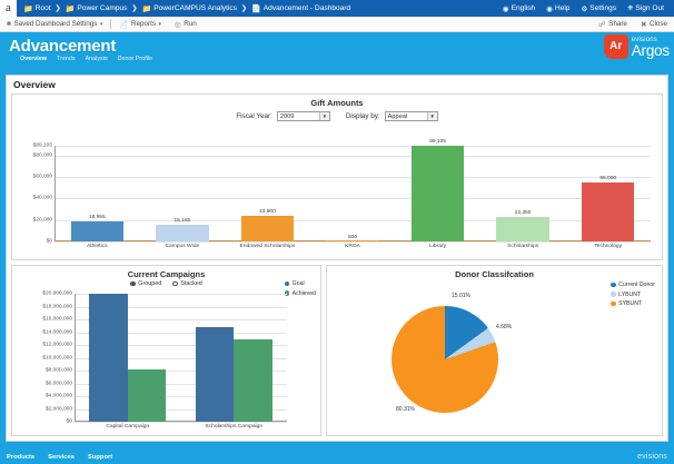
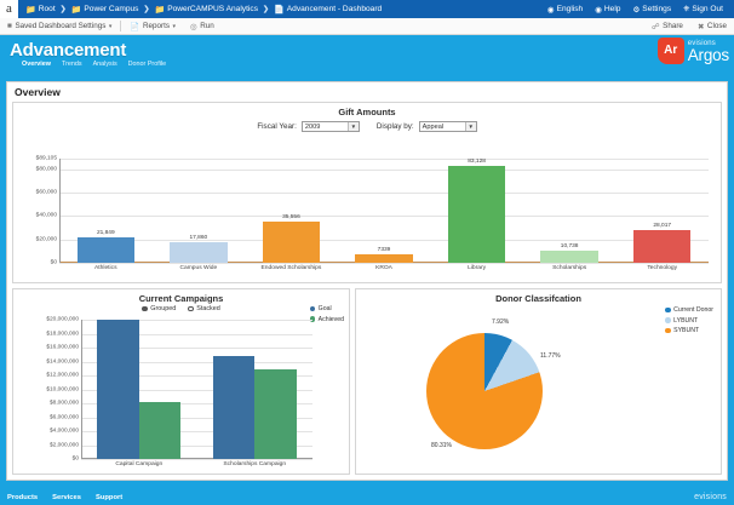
Gift Amounts/Athletics: 18,955 -> 21,849
Gift Amounts/Campus Wide: 15,165 -> 17,860
Gift Amounts/Endowed Scholarships: 23,900 -> 35,556
Gift Amounts/KROA: 500 -> 7339
Gift Amounts/Library: 89,105 -> 83,128
Gift Amounts/Scholarships: 22,350 -> 10,738
Gift Amounts/Technology: 55,000 -> 28,017
Donor Classifcation/Current Donor: 15.01% -> 7.92%
Donor Classifcation/LYBUNT: 4.68% -> 11.77%
